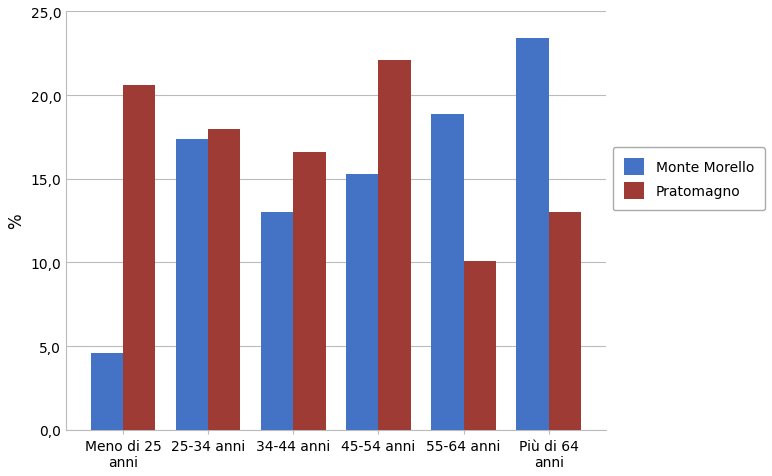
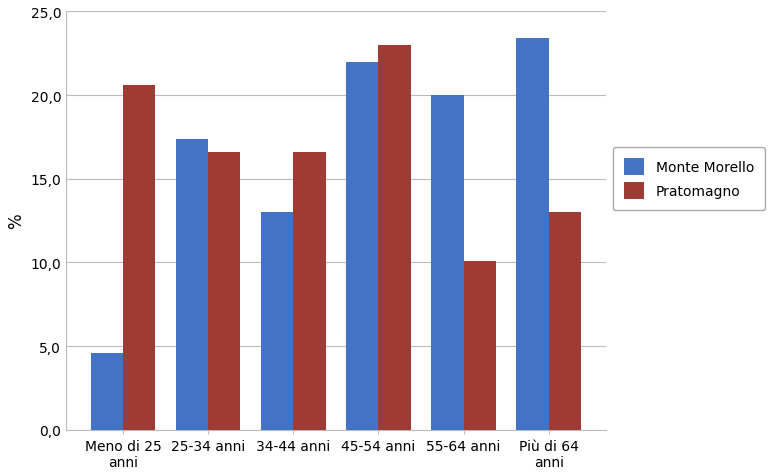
Pratomagno/25-34 anni: 18,0 -> 16,6
Monte Morello/45-54 anni: 15,3 -> 22,0
Pratomagno/45-54 anni: 22,1 -> 23,0
Monte Morello/55-64 anni: 18,9 -> 20,0
